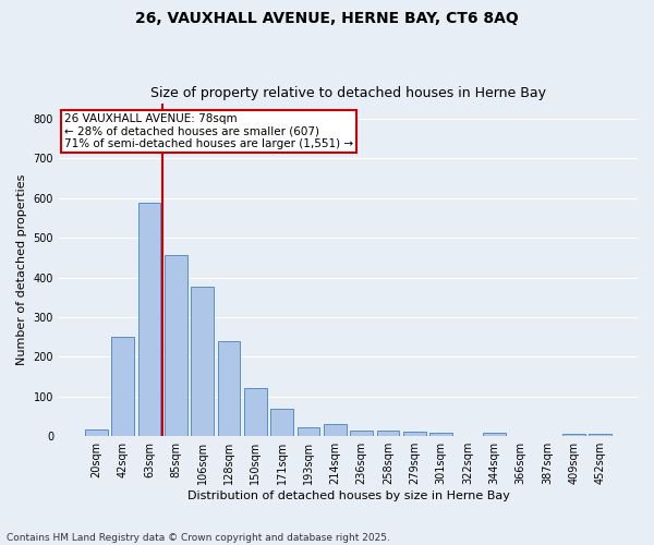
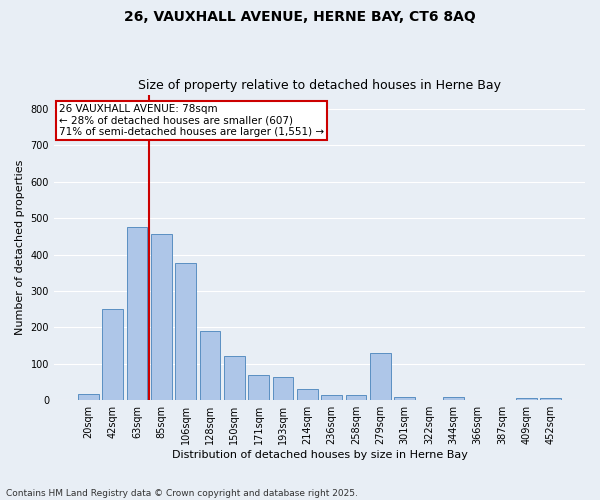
63sqm: 590 -> 475
128sqm: 240 -> 190
193sqm: 22 -> 65
279sqm: 12 -> 130
